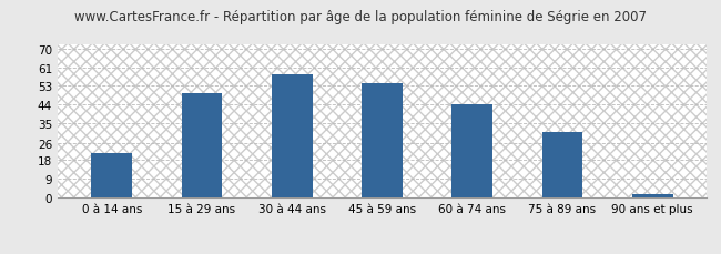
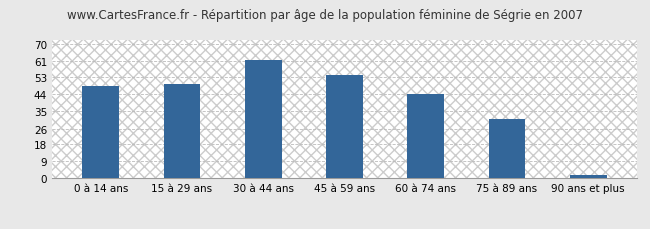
0 à 14 ans: 21 -> 48
30 à 44 ans: 58 -> 62
